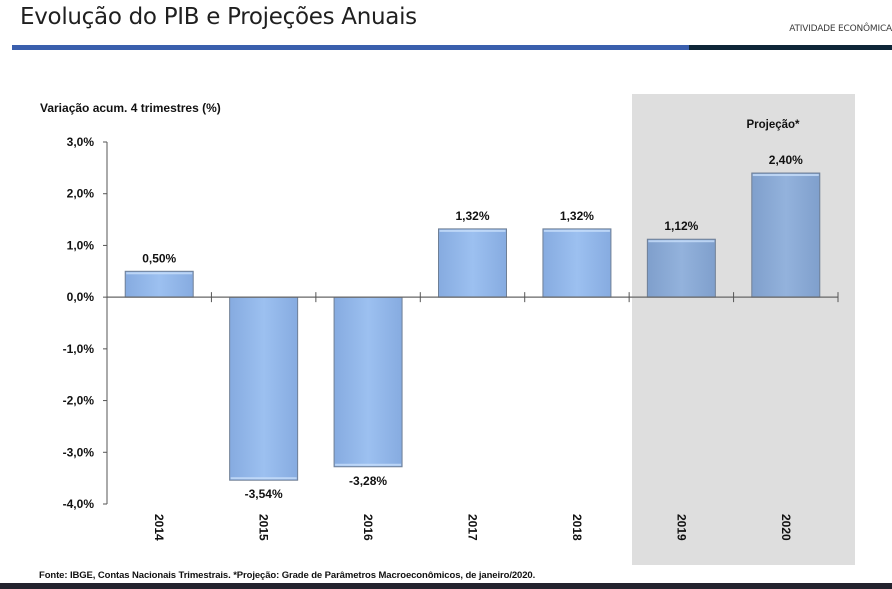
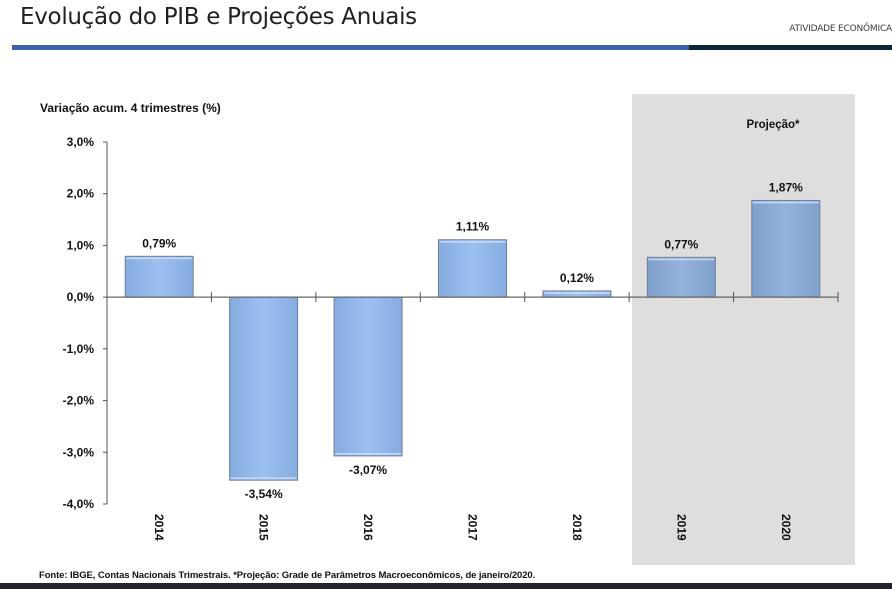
2014: 0,50% -> 0,79%
2016: -3,28% -> -3,07%
2017: 1,32% -> 1,11%
2018: 1,32% -> 0,12%
2019: 1,12% -> 0,77%
2020: 2,40% -> 1,87%
